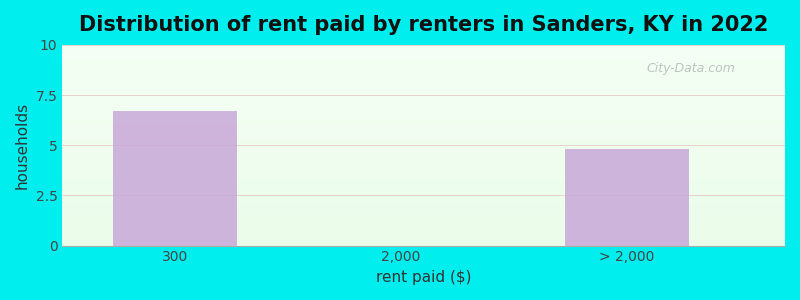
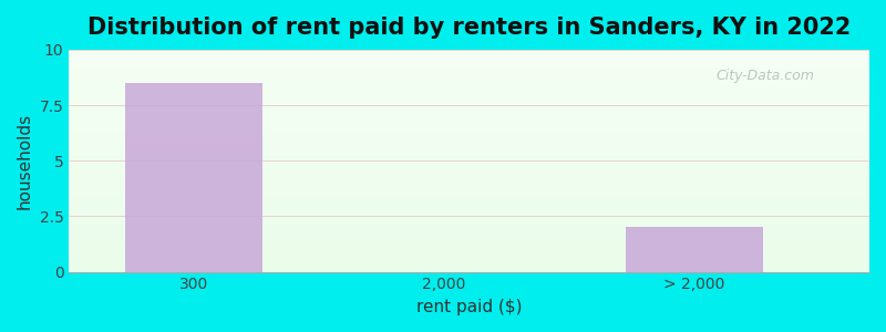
300: 6.7 -> 8.5
> 2,000: 4.8 -> 2.0
